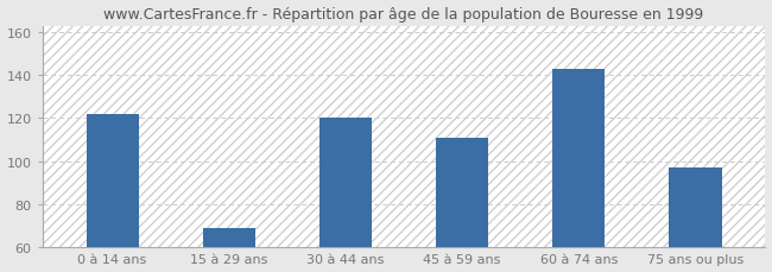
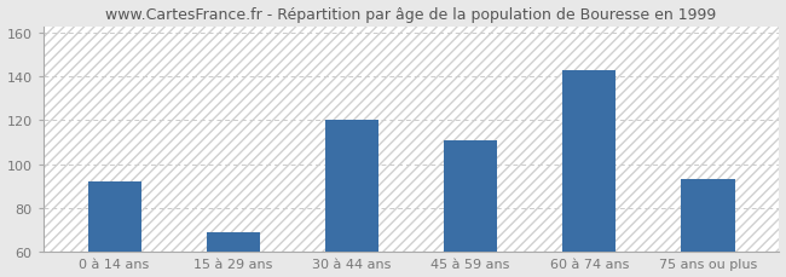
0 à 14 ans: 122 -> 92
75 ans ou plus: 97 -> 93
